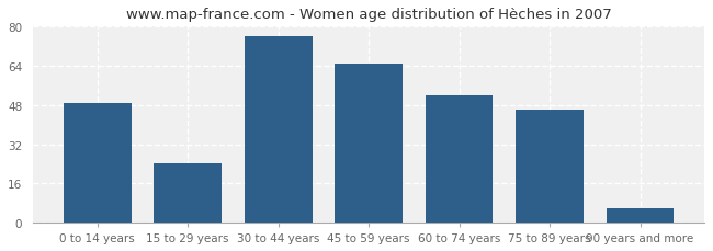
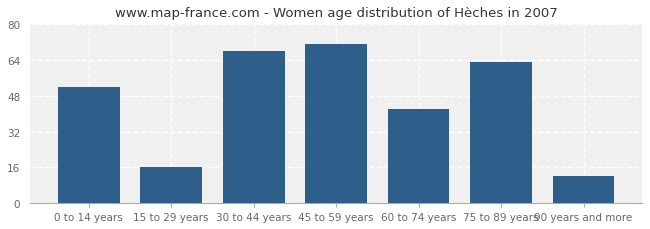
0 to 14 years: 49 -> 52
15 to 29 years: 24 -> 16
30 to 44 years: 76 -> 68
45 to 59 years: 65 -> 71
60 to 74 years: 52 -> 42
75 to 89 years: 46 -> 63
90 years and more: 6 -> 12
